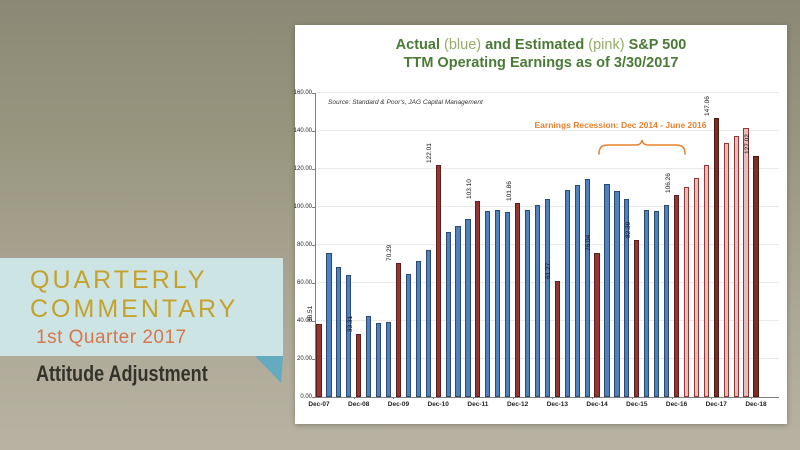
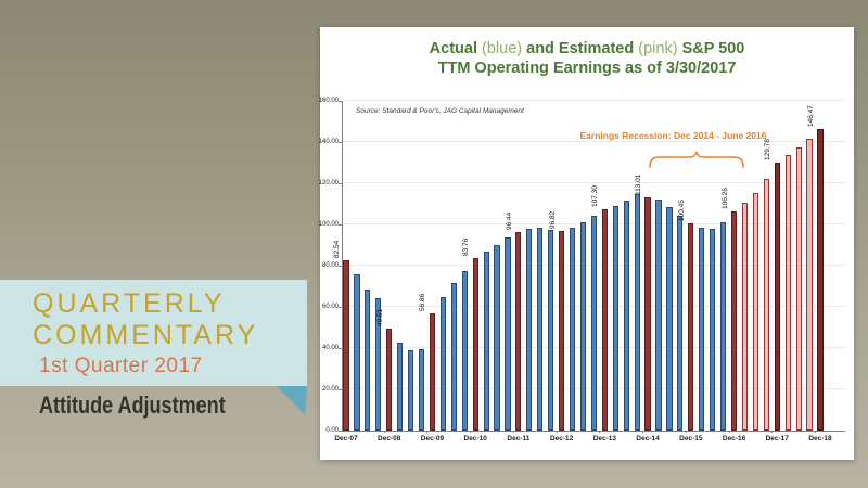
Dec-07: 38.51 -> 82.54
Dec-08: 33.31 -> 49.51
Dec-09: 70.29 -> 56.86
Dec-10: 122.01 -> 83.76
Dec-11: 103.10 -> 96.44
Dec-12: 101.86 -> 96.82
Dec-13: 61.27 -> 107.30
Dec-14: 76.04 -> 113.01
Dec-15: 82.39 -> 100.45
Dec-17: 147.06 -> 129.78
Dec-18: 127.02 -> 146.47
